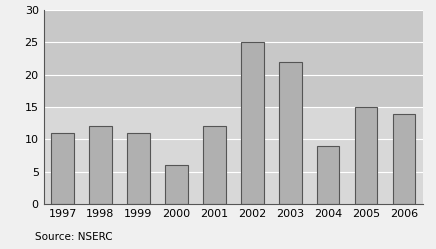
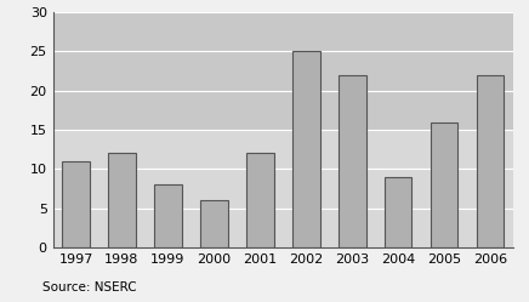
1999: 11 -> 8
2005: 15 -> 16
2006: 14 -> 22
